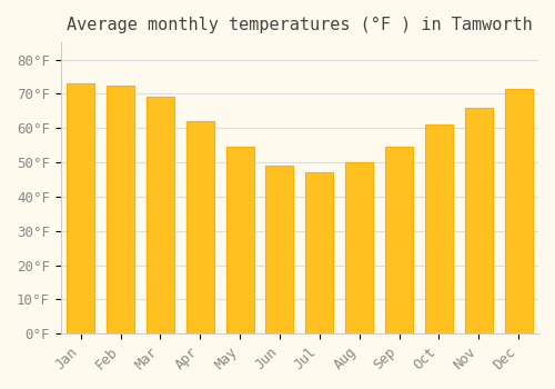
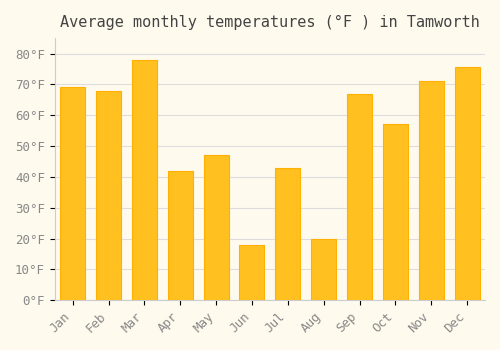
Jan: 73.0°F -> 69.0°F
Feb: 72.5°F -> 68.0°F
Mar: 69.0°F -> 78.0°F
Apr: 62.0°F -> 42.0°F
May: 54.5°F -> 47.0°F
Jun: 49.0°F -> 18.0°F
Jul: 47.0°F -> 43.0°F
Aug: 50.0°F -> 20.0°F
Sep: 54.5°F -> 67.0°F
Oct: 61.0°F -> 57.0°F
Nov: 66.0°F -> 71.0°F
Dec: 71.5°F -> 75.5°F
